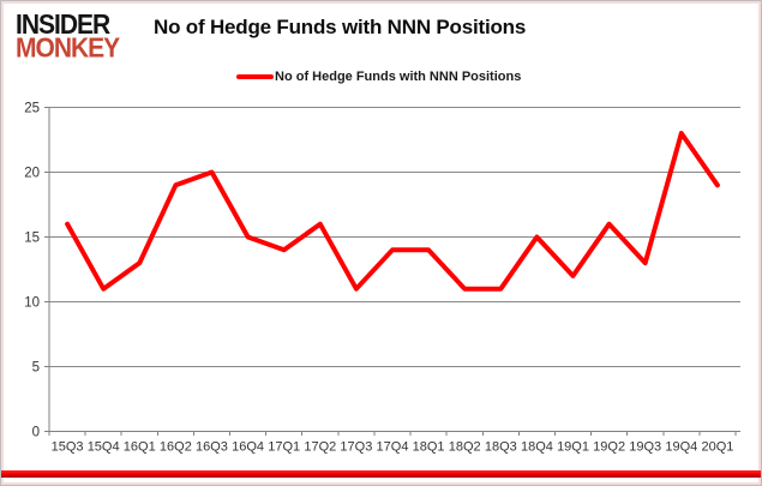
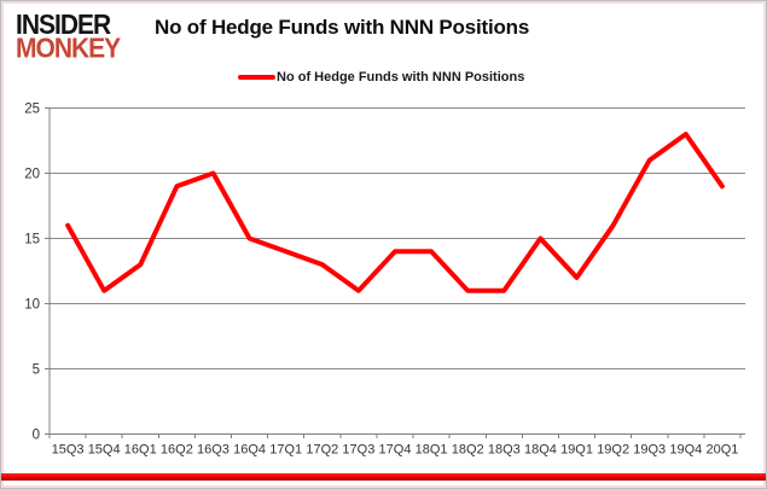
17Q2: 16 -> 13
19Q3: 13 -> 21
